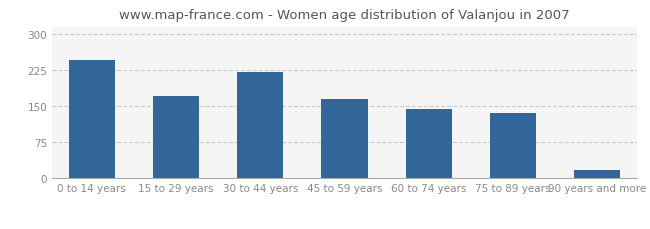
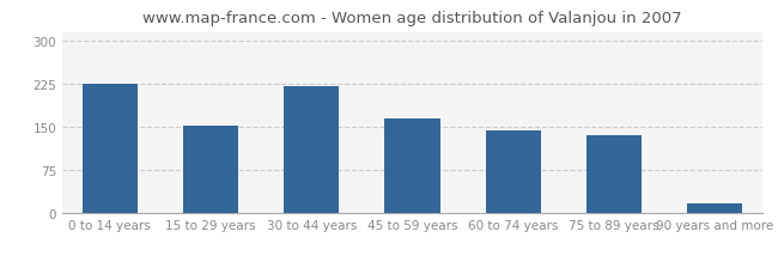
0 to 14 years: 245 -> 225
15 to 29 years: 170 -> 152
